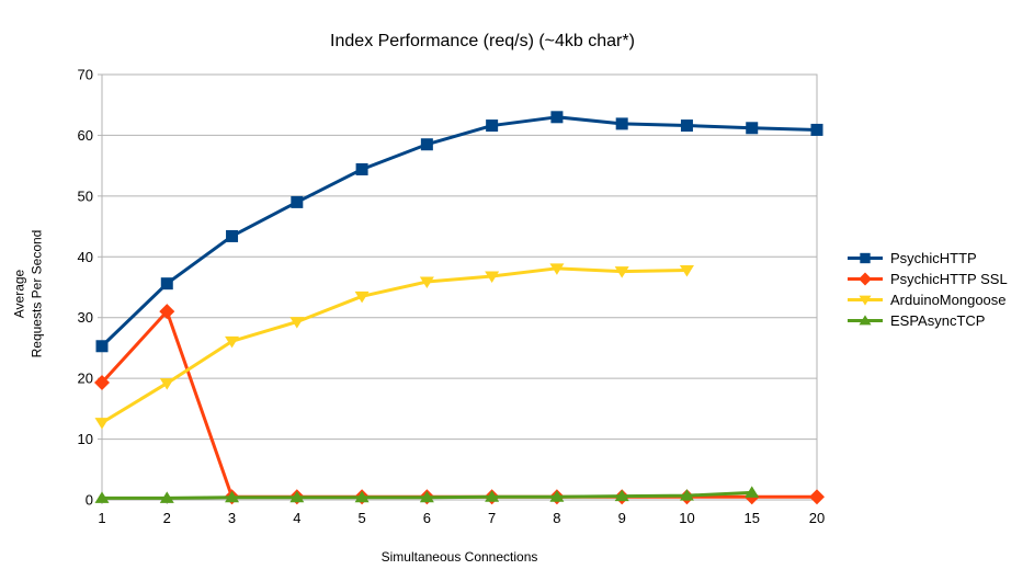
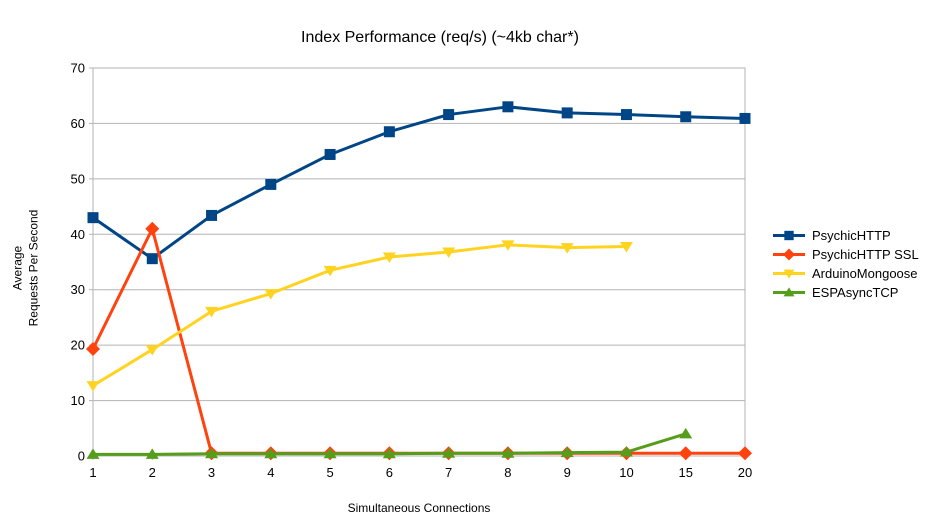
PsychicHTTP/1: 25 -> 43
PsychicHTTP SSL/2: 31 -> 41
ESPAsyncTCP/15: 1 -> 4
